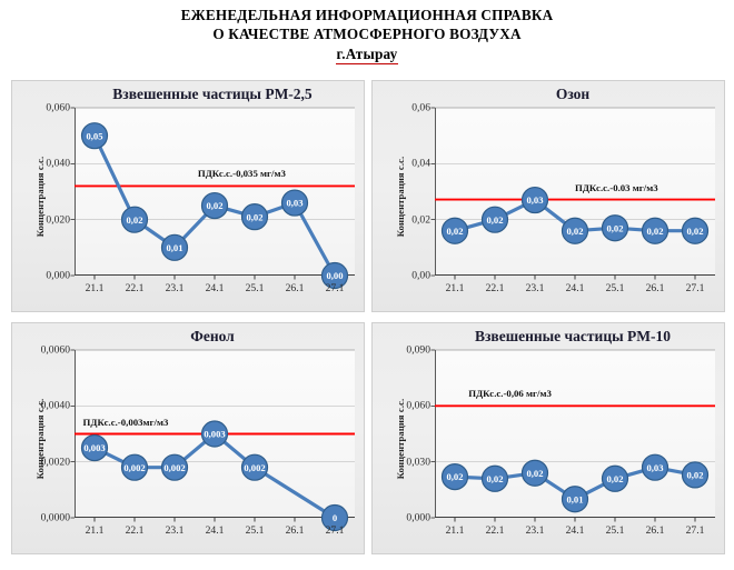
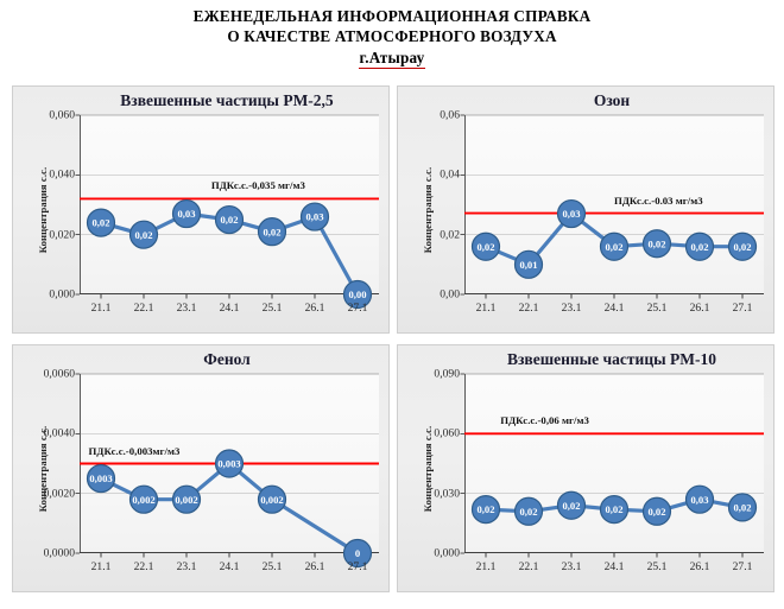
Взвешенные частицы PM-2,5/21.1: 0,05 -> 0,02
Взвешенные частицы PM-2,5/23.1: 0,01 -> 0,03
Озон/22.1: 0,02 -> 0,01
Взвешенные частицы PM-10/24.1: 0,01 -> 0,02
